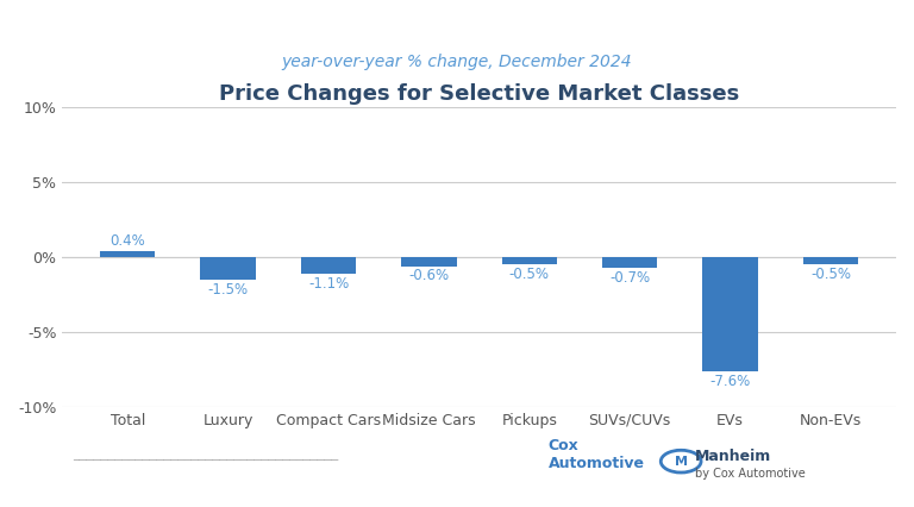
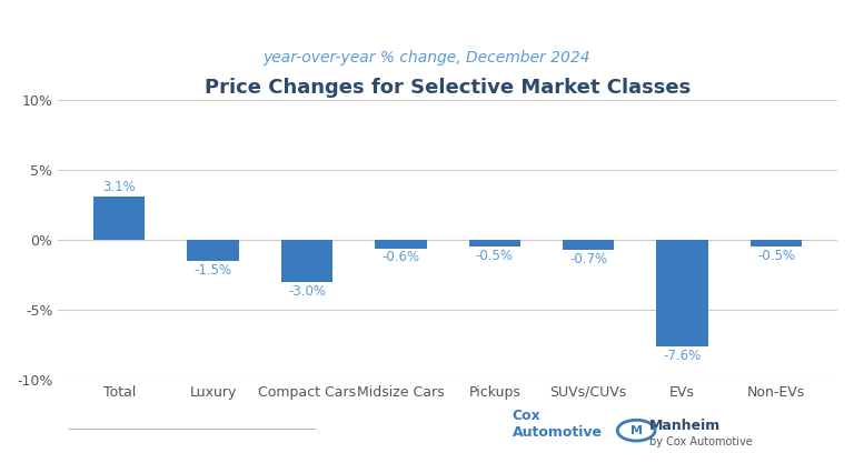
Total: 0.4% -> 3.1%
Compact Cars: -1.1% -> -3.0%
